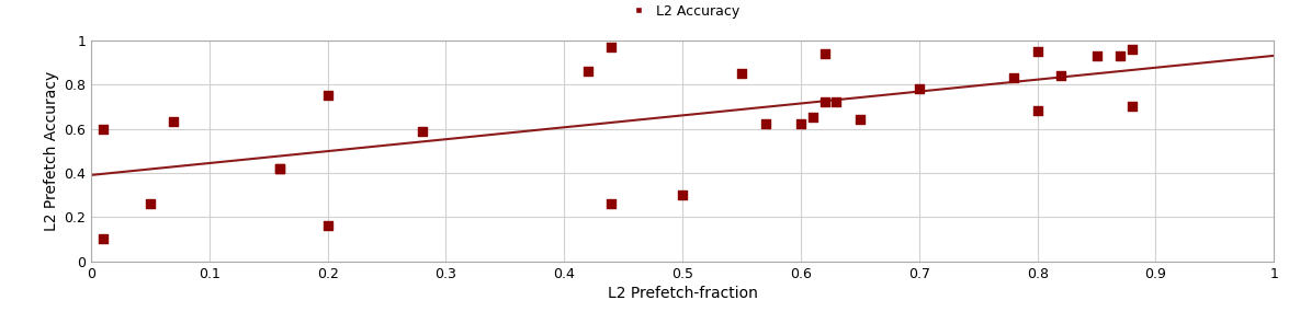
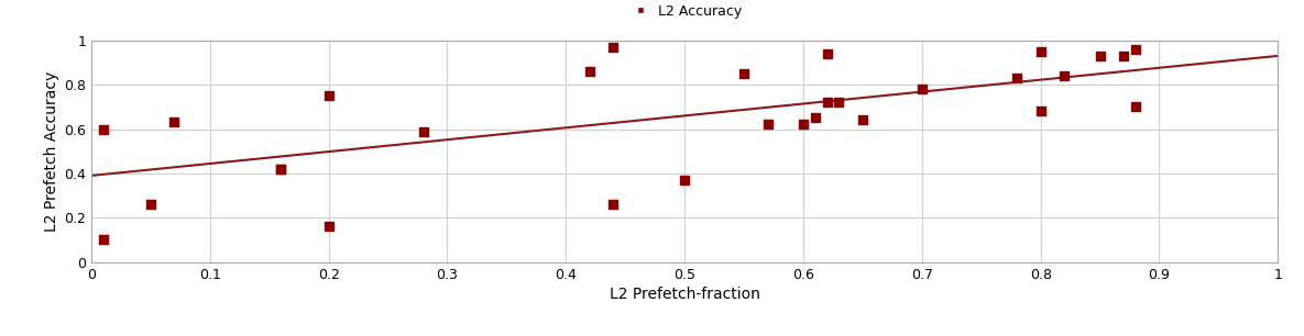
0.5: 0.30 -> 0.37
